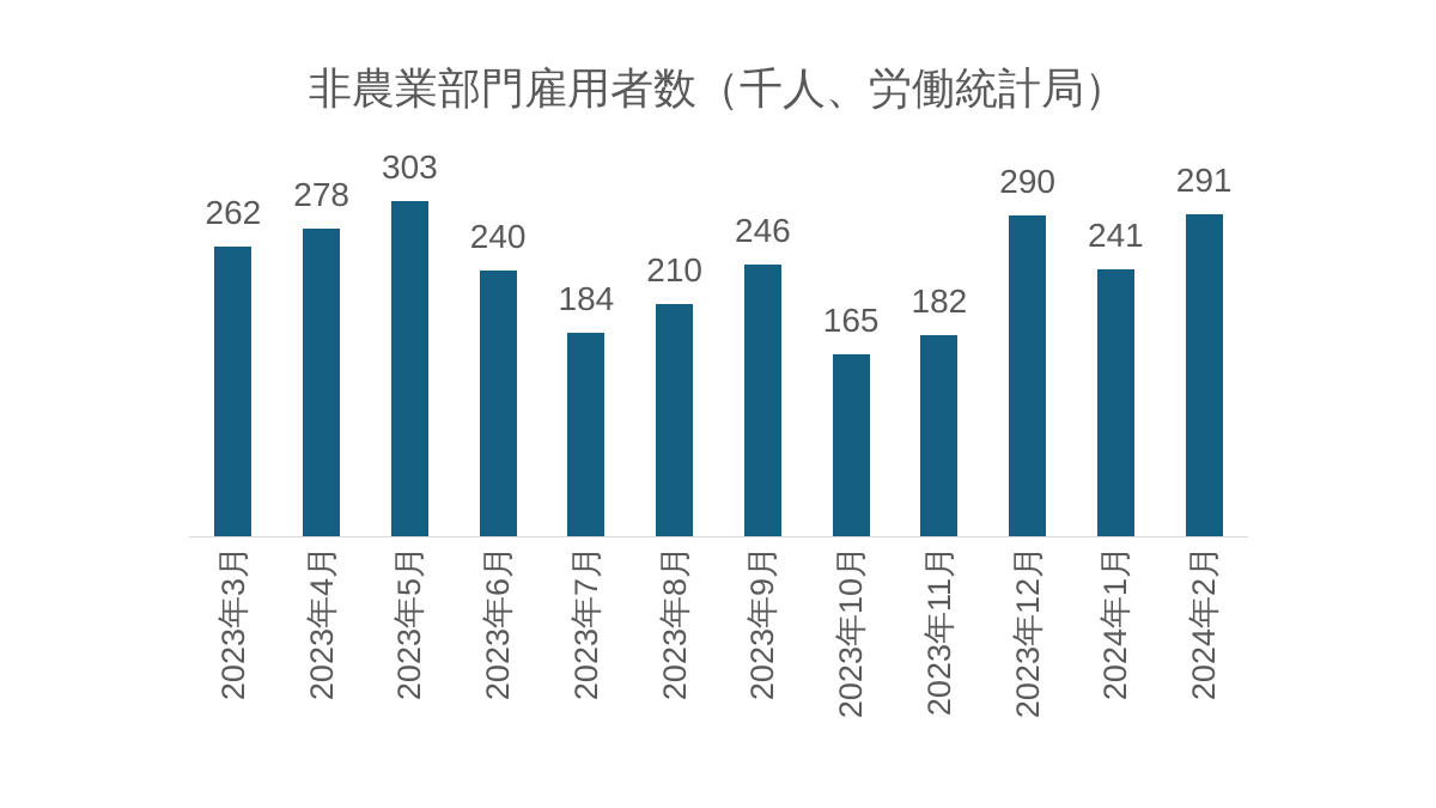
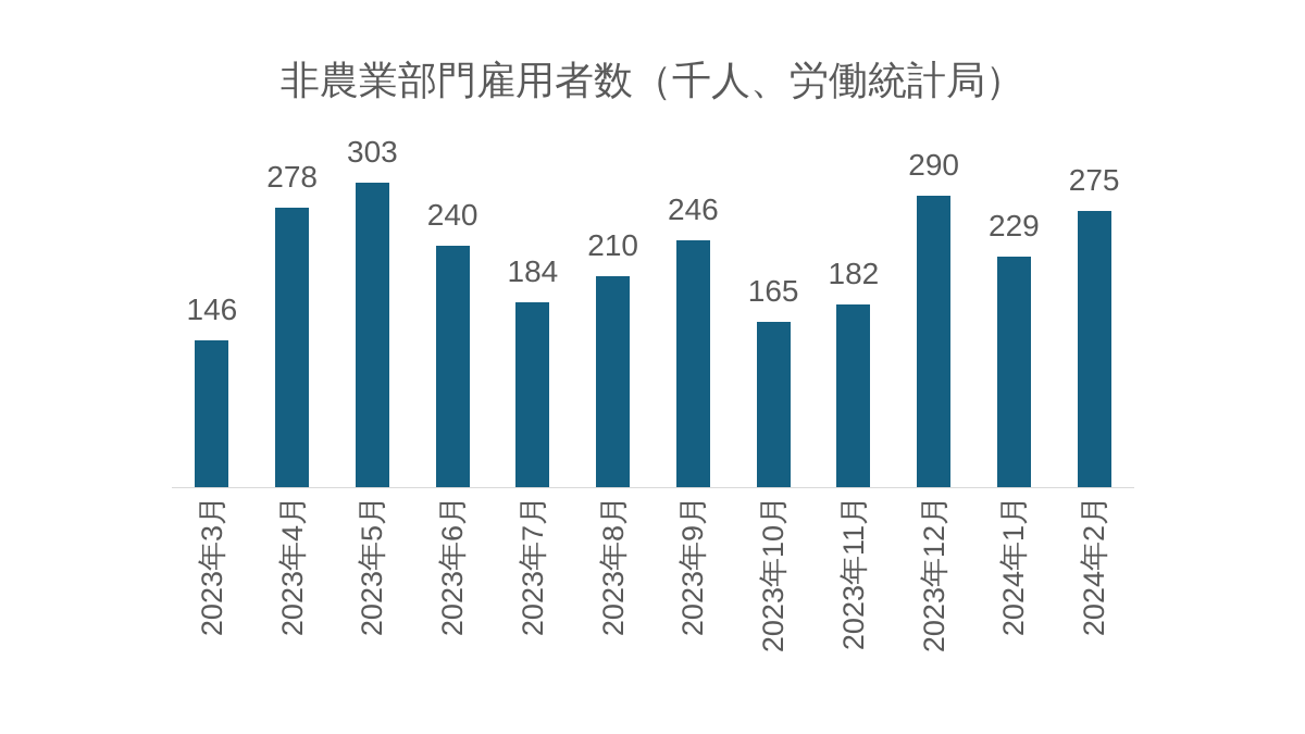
2023年3月: 262 -> 146
2024年1月: 241 -> 229
2024年2月: 291 -> 275
